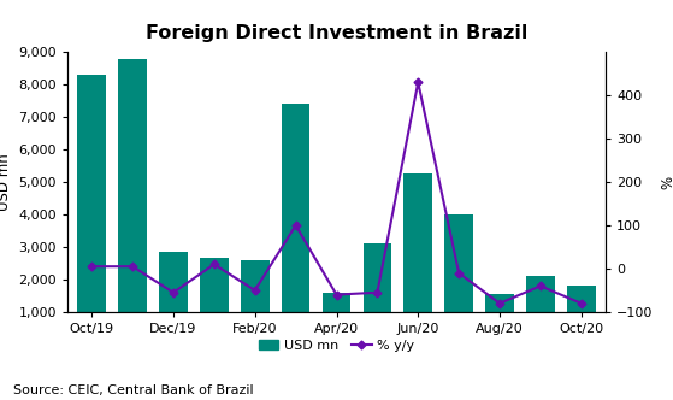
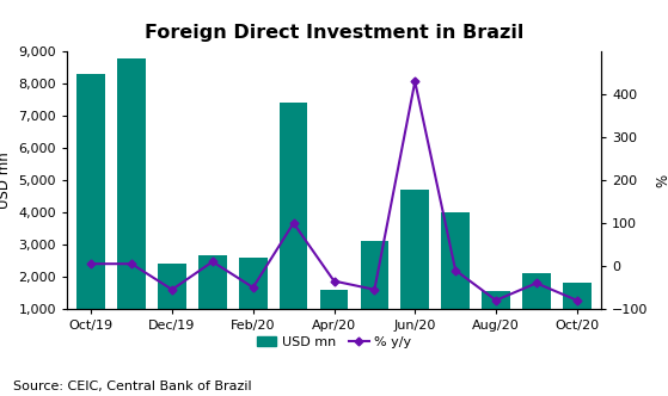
USD mn/Dec/19: 2,850 -> 2,400
% y/y/Apr/20: -60 -> -35
USD mn/Jun/20: 5,250 -> 4,700
